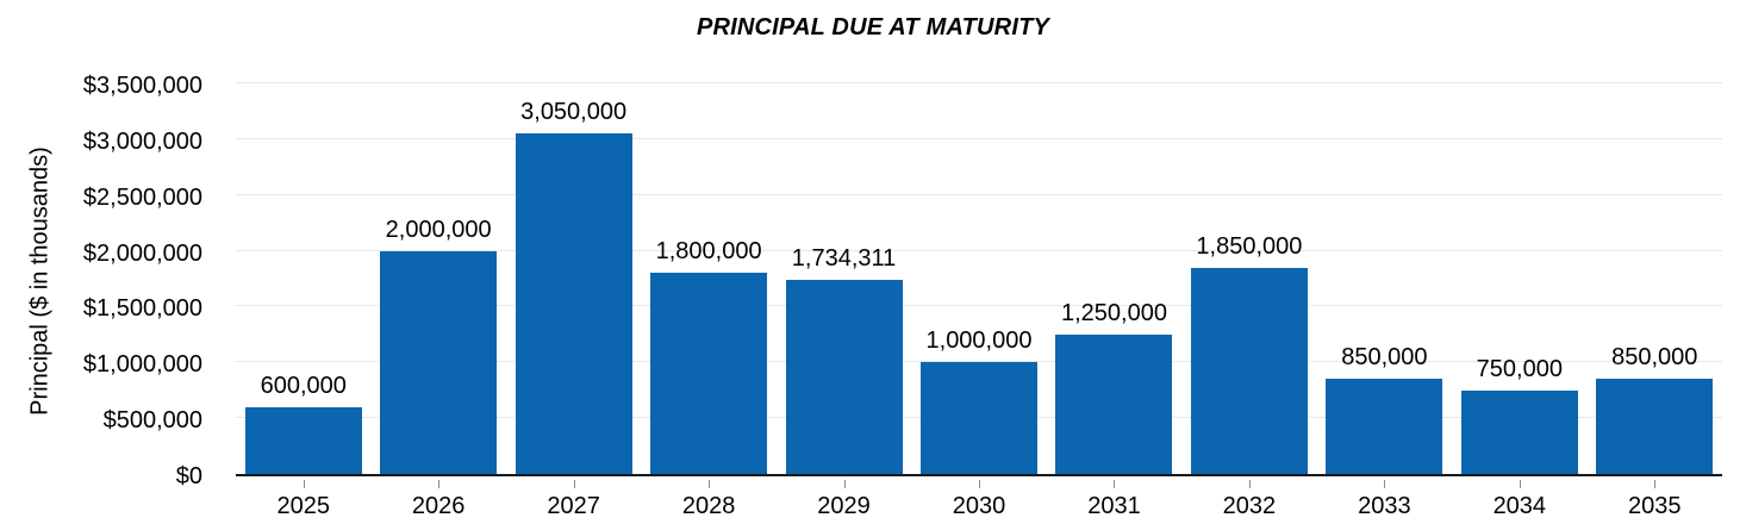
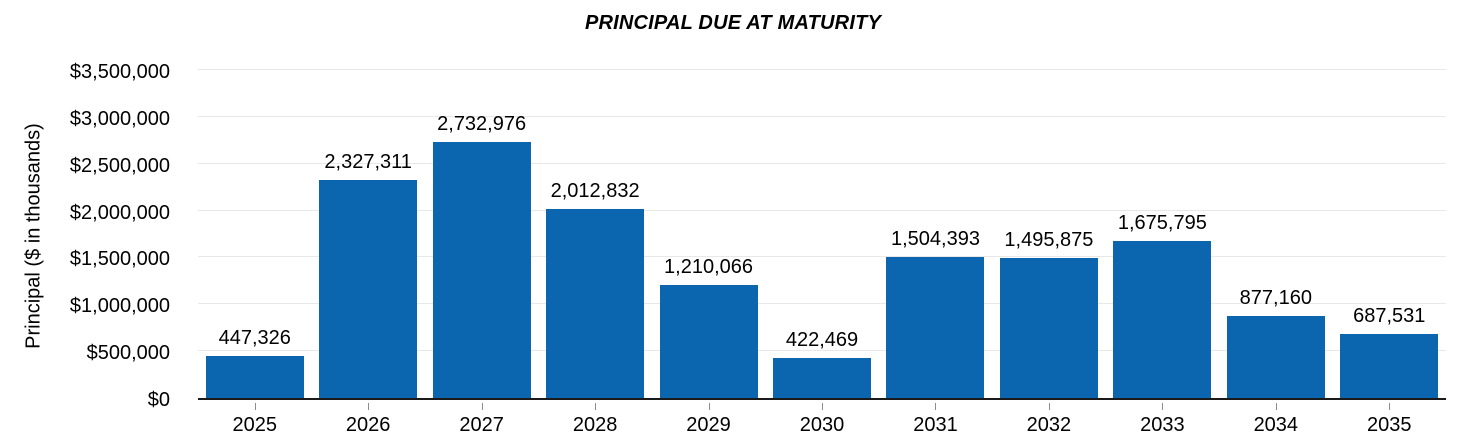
2025: 600,000 -> 447,326
2026: 2,000,000 -> 2,327,311
2027: 3,050,000 -> 2,732,976
2028: 1,800,000 -> 2,012,832
2029: 1,734,311 -> 1,210,066
2030: 1,000,000 -> 422,469
2031: 1,250,000 -> 1,504,393
2032: 1,850,000 -> 1,495,875
2033: 850,000 -> 1,675,795
2034: 750,000 -> 877,160
2035: 850,000 -> 687,531
